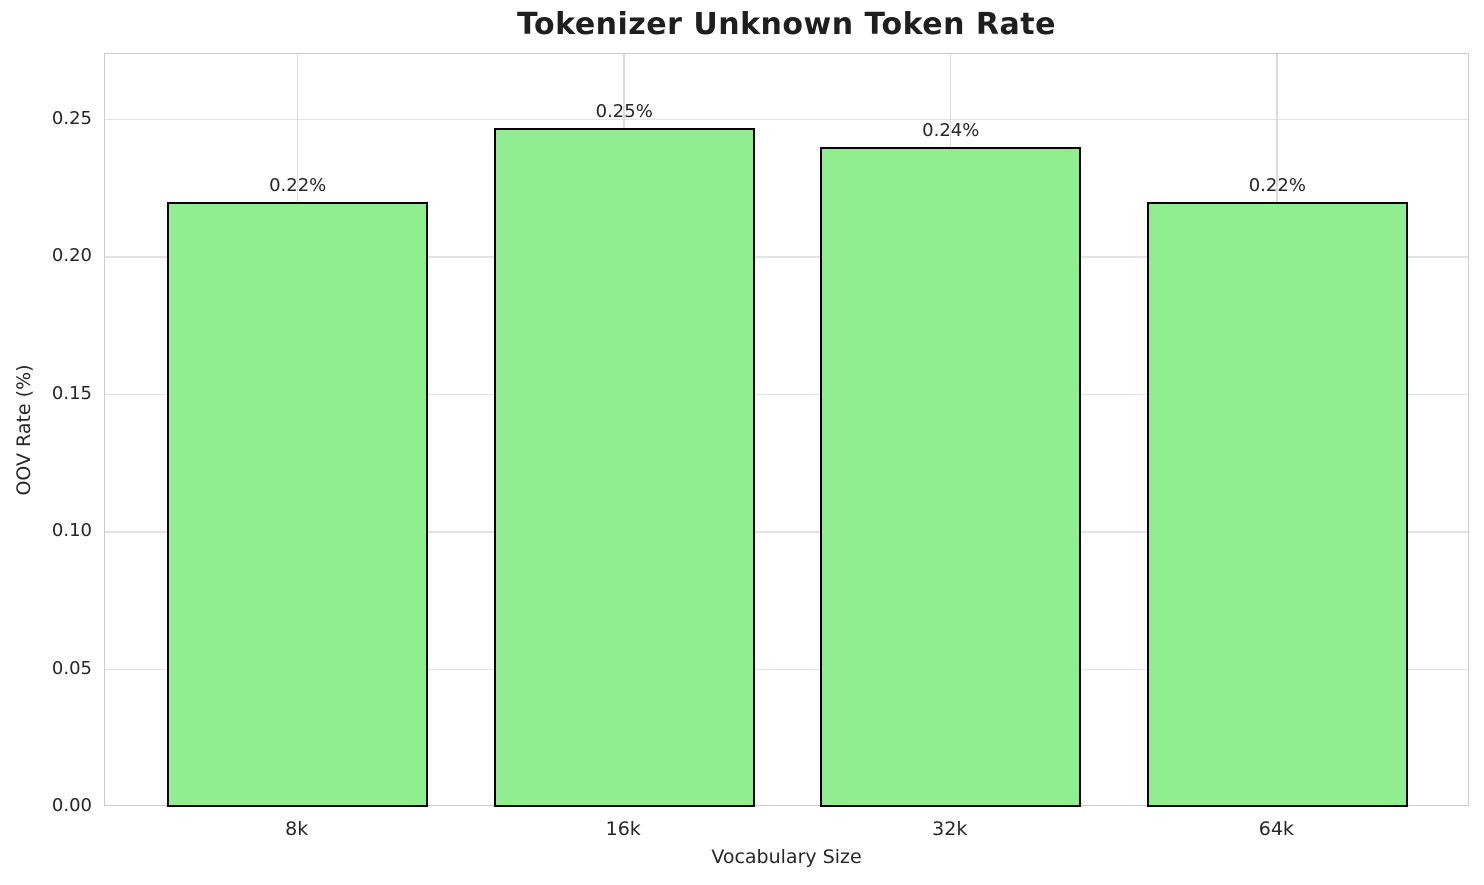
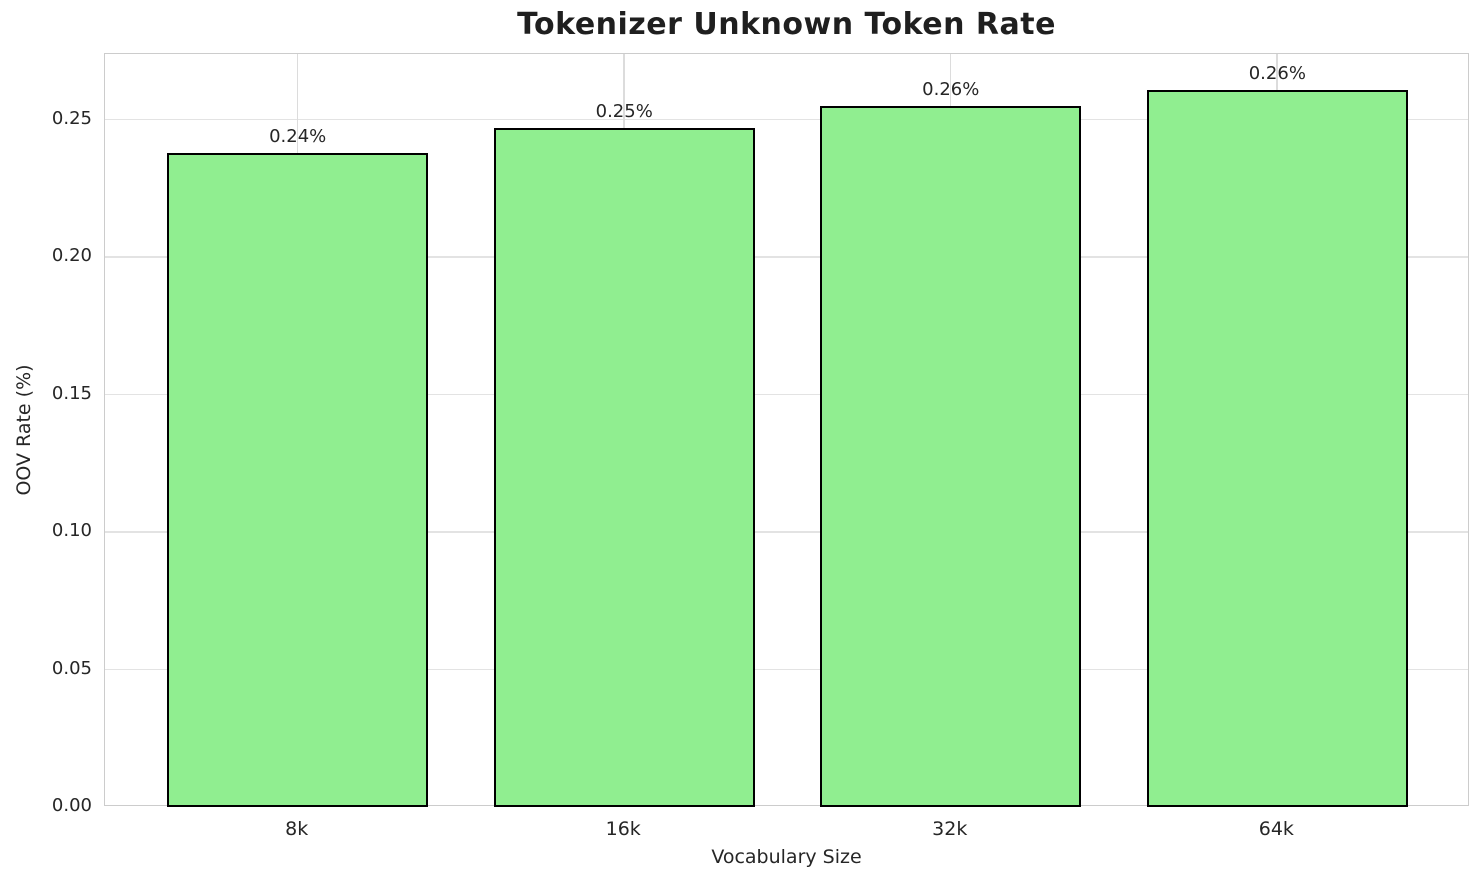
8k: 0.22% -> 0.24%
32k: 0.24% -> 0.26%
64k: 0.22% -> 0.26%
